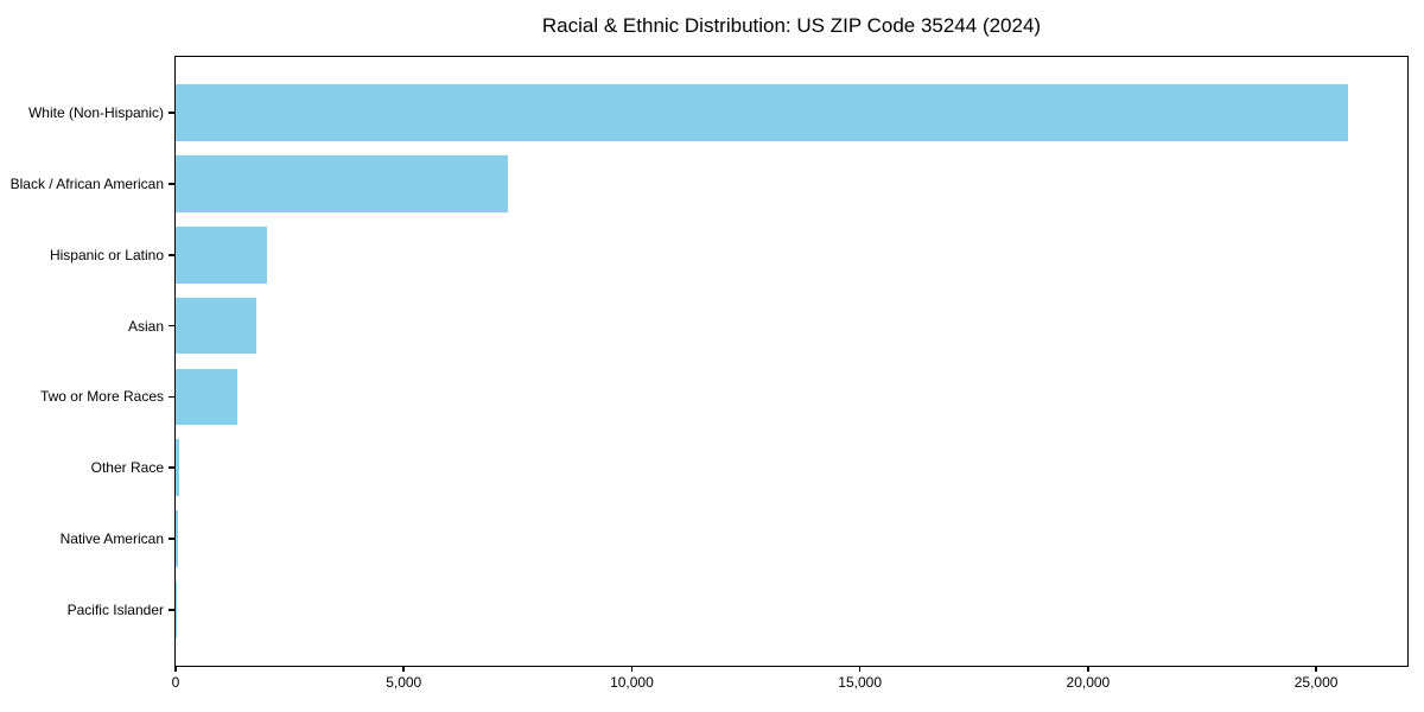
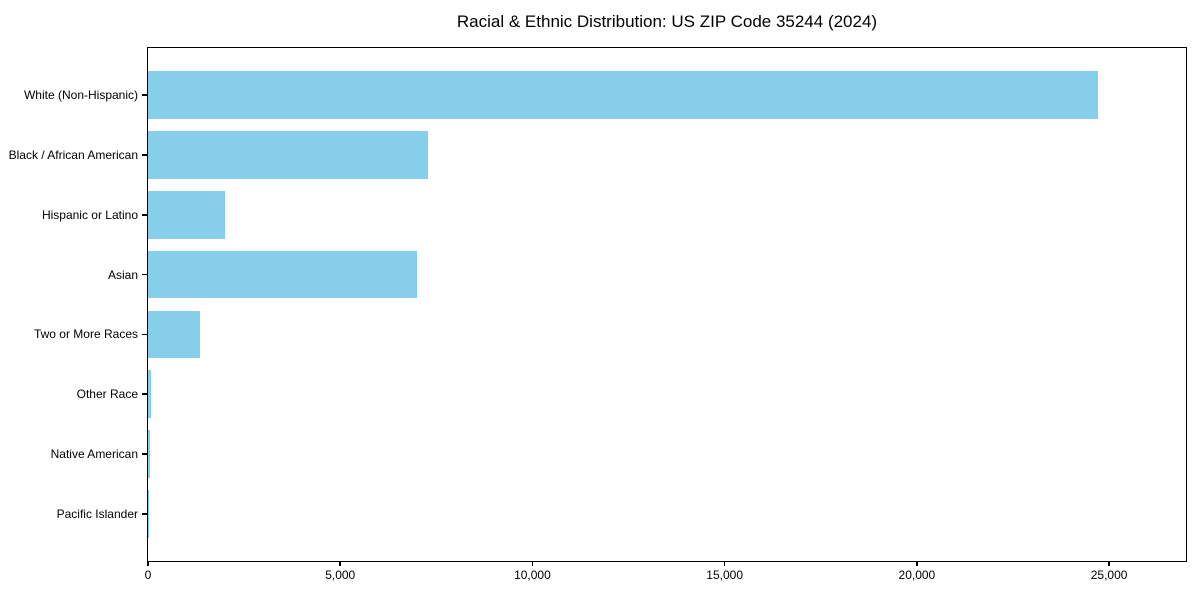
White (Non-Hispanic): 25700 -> 24700
Asian: 1800 -> 7000
